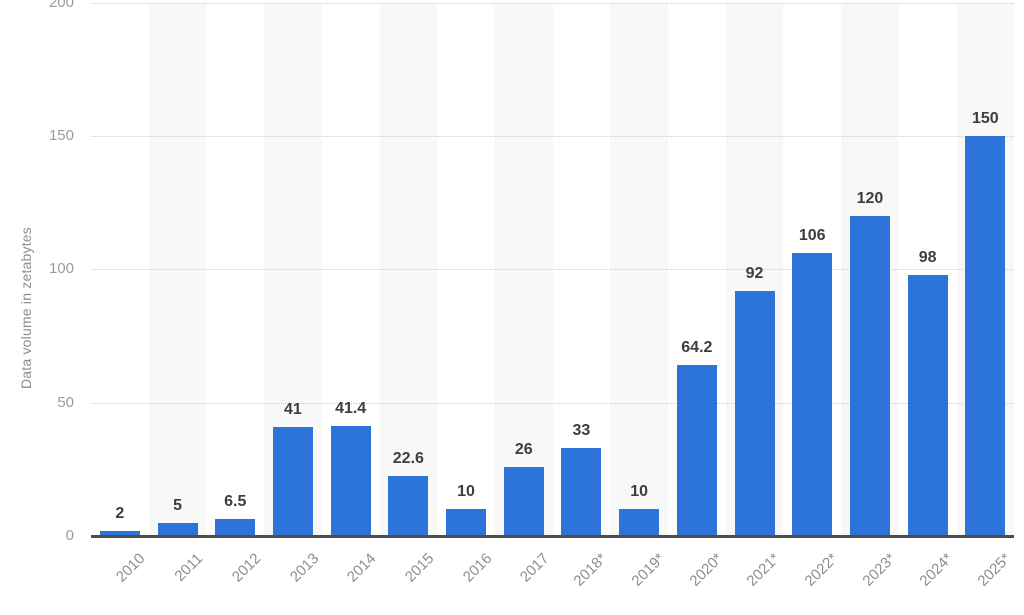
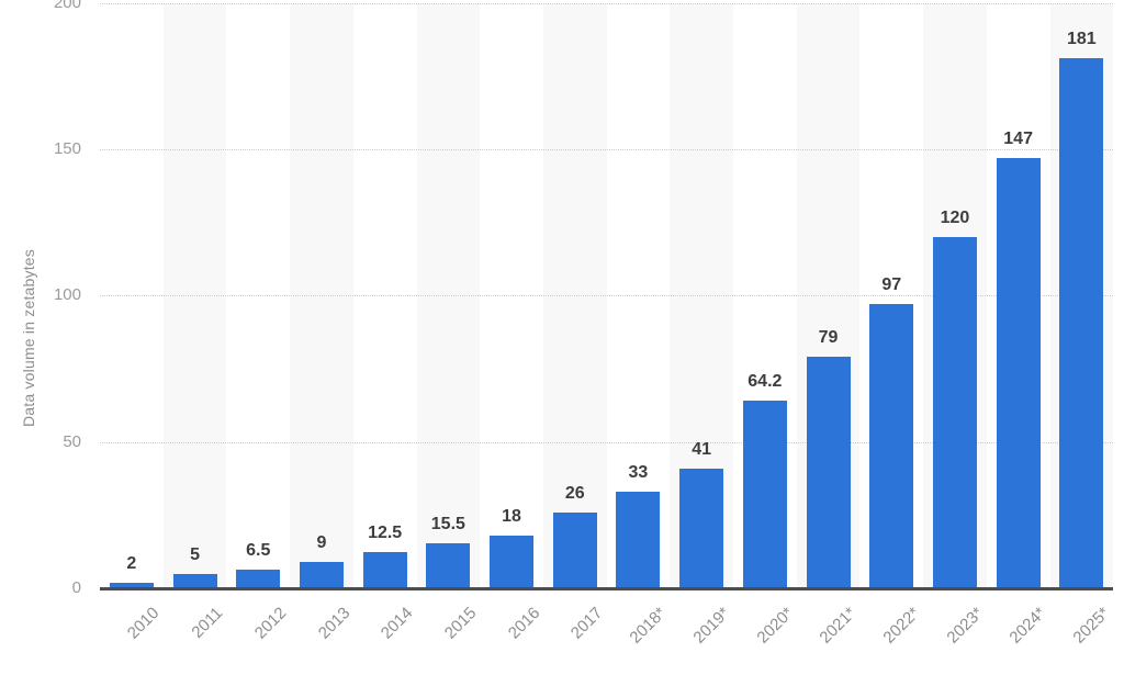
2013: 41 -> 9
2014: 41.4 -> 12.5
2015: 22.6 -> 15.5
2016: 10 -> 18
2019*: 10 -> 41
2021*: 92 -> 79
2022*: 106 -> 97
2024*: 98 -> 147
2025*: 150 -> 181
